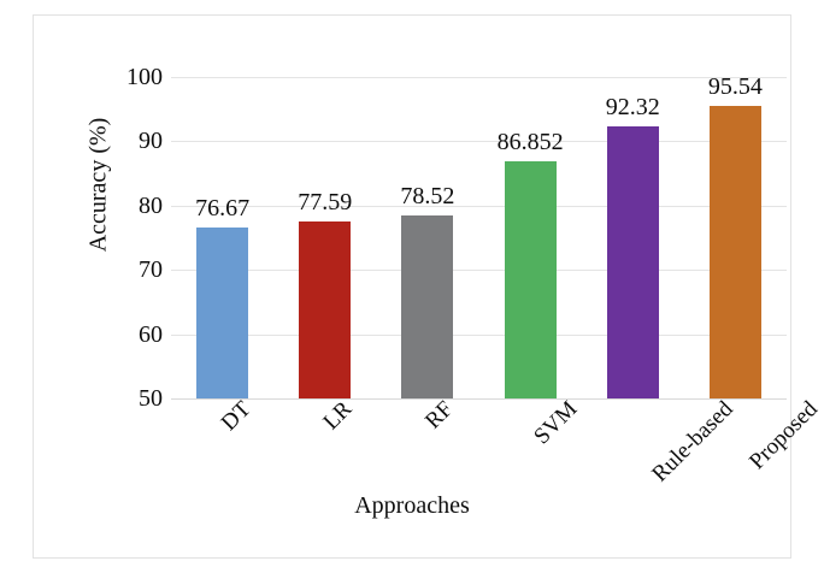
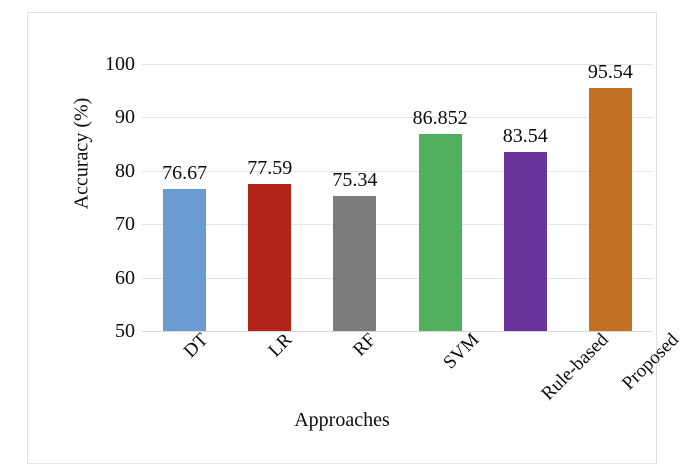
RF: 78.52 -> 75.34
Rule-based: 92.32 -> 83.54
